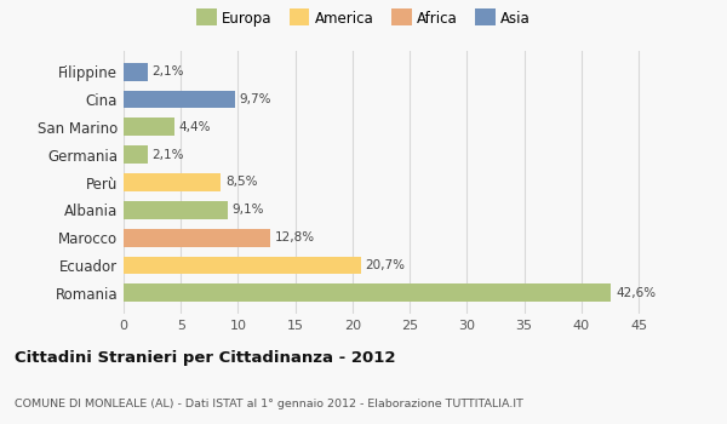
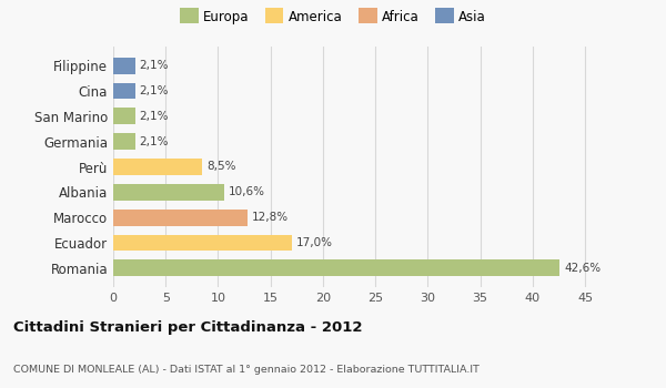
Cina: 9,7% -> 2,1%
San Marino: 4,4% -> 2,1%
Albania: 9,1% -> 10,6%
Ecuador: 20,7% -> 17,0%
